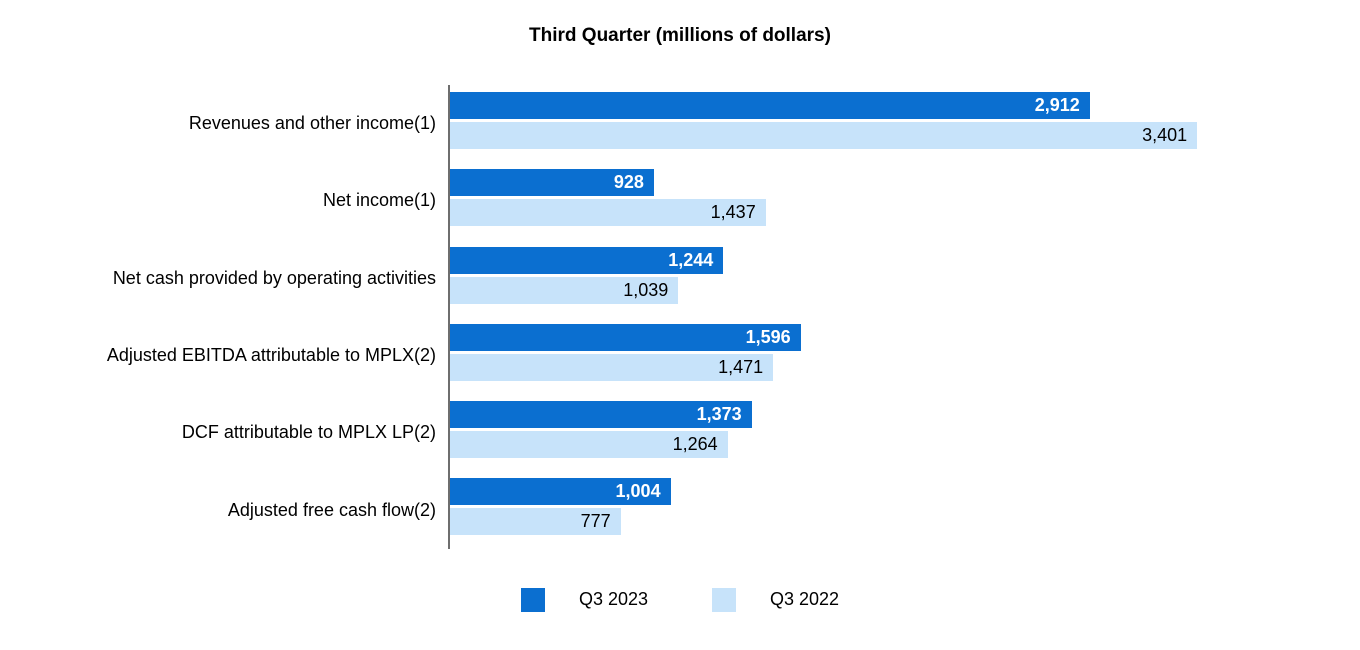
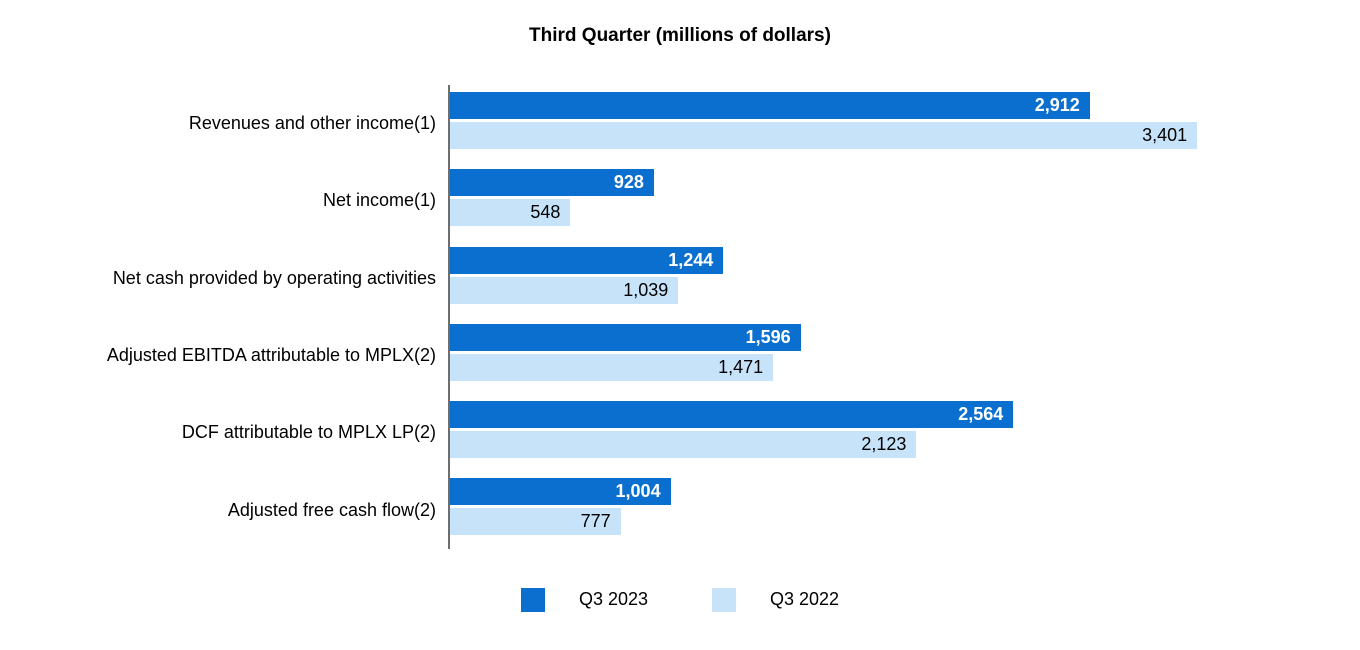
Q3 2022/Net income(1): 1,437 -> 548
Q3 2023/DCF attributable to MPLX LP(2): 1,373 -> 2,564
Q3 2022/DCF attributable to MPLX LP(2): 1,264 -> 2,123
